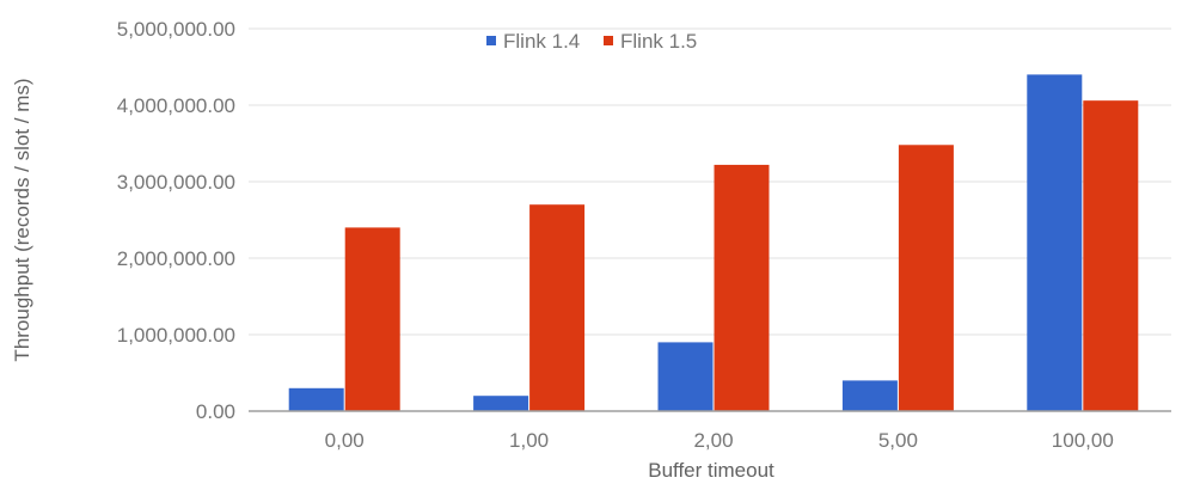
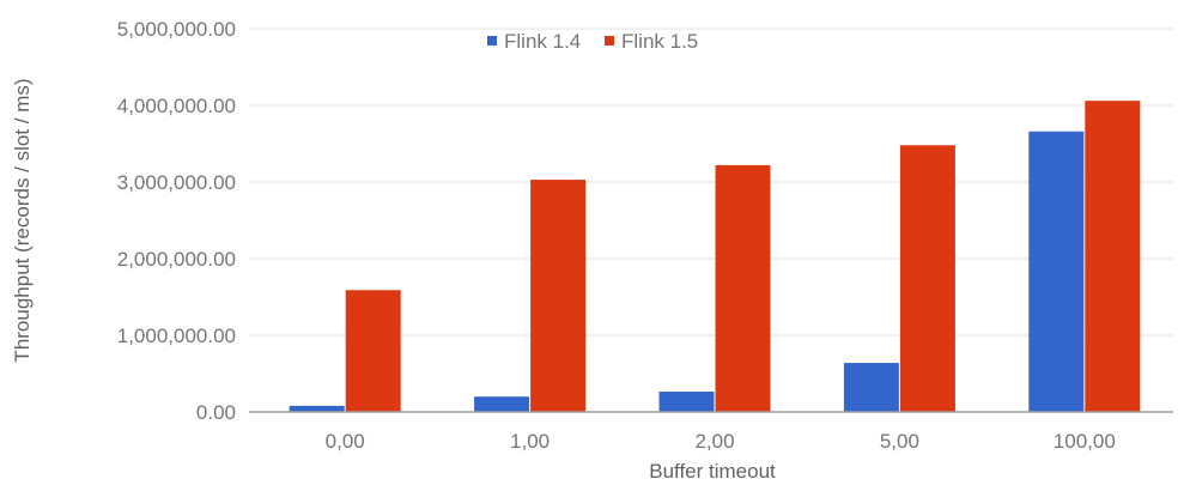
Flink 1.4/0,00: 300000 -> 100000
Flink 1.5/0,00: 2400000 -> 1600000
Flink 1.5/1,00: 2700000 -> 3000000
Flink 1.4/2,00: 900000 -> 300000
Flink 1.4/5,00: 400000 -> 600000
Flink 1.4/100,00: 4400000 -> 3700000
